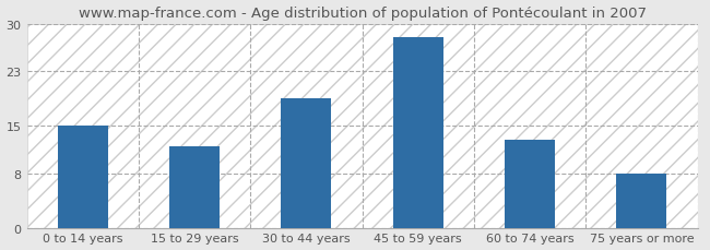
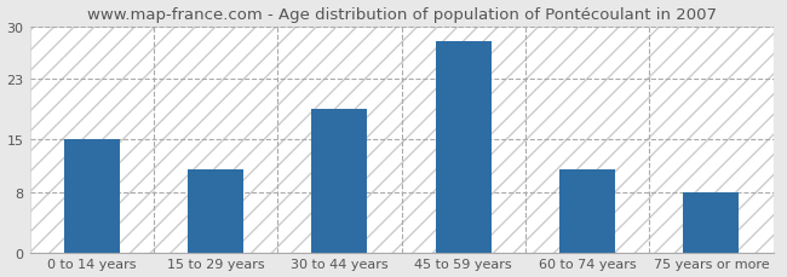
15 to 29 years: 12 -> 11
60 to 74 years: 13 -> 11
